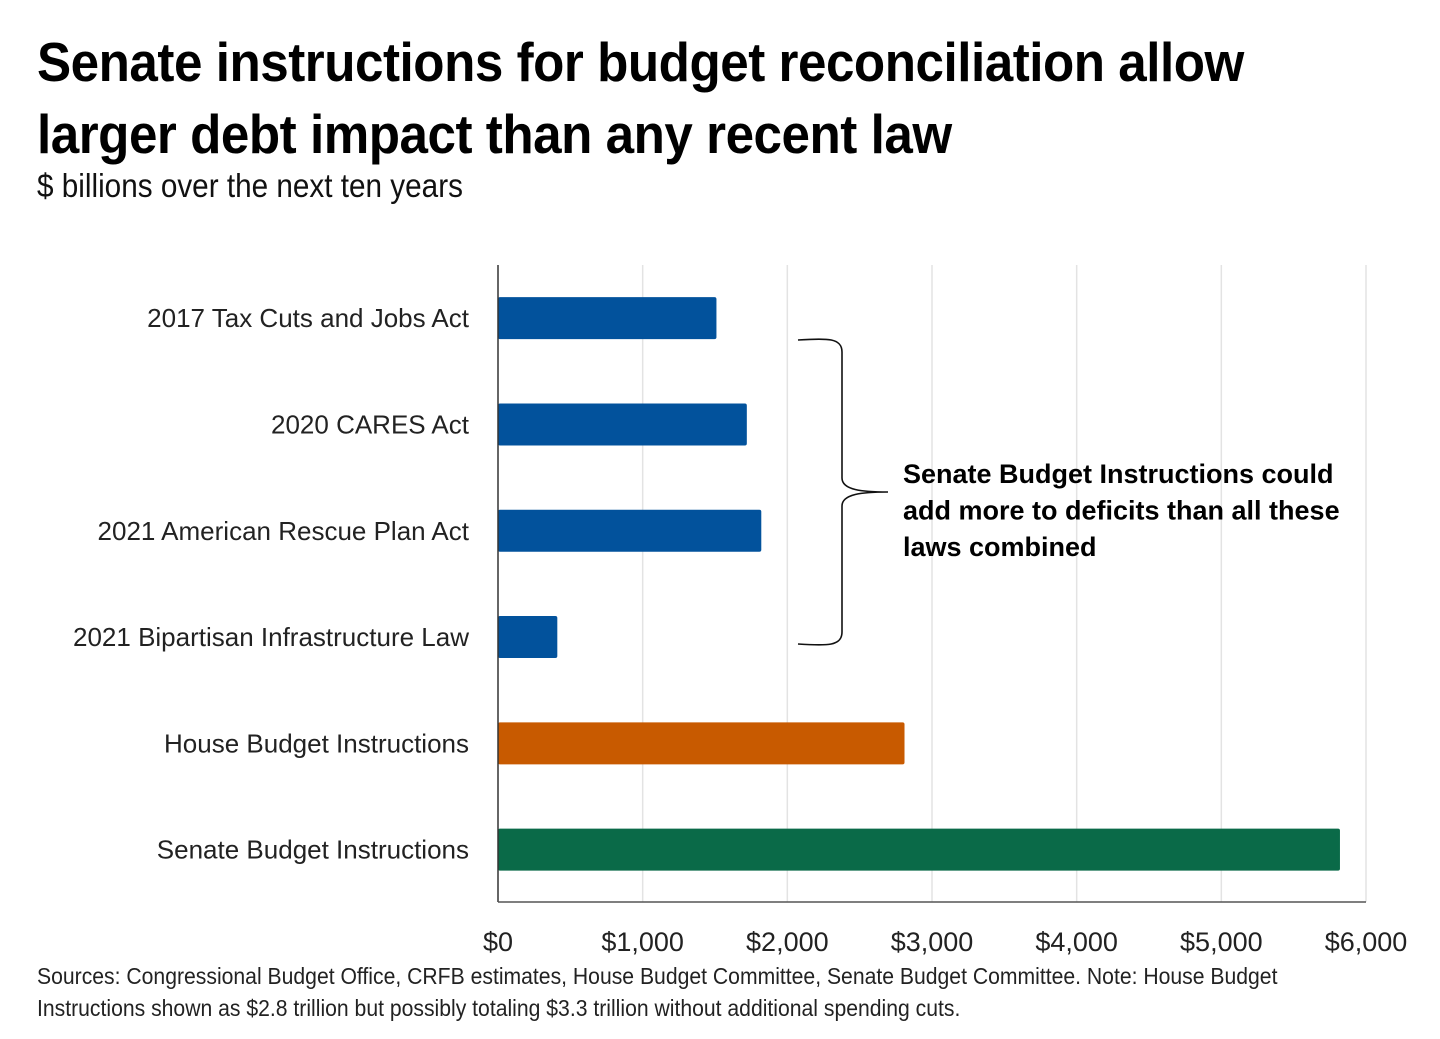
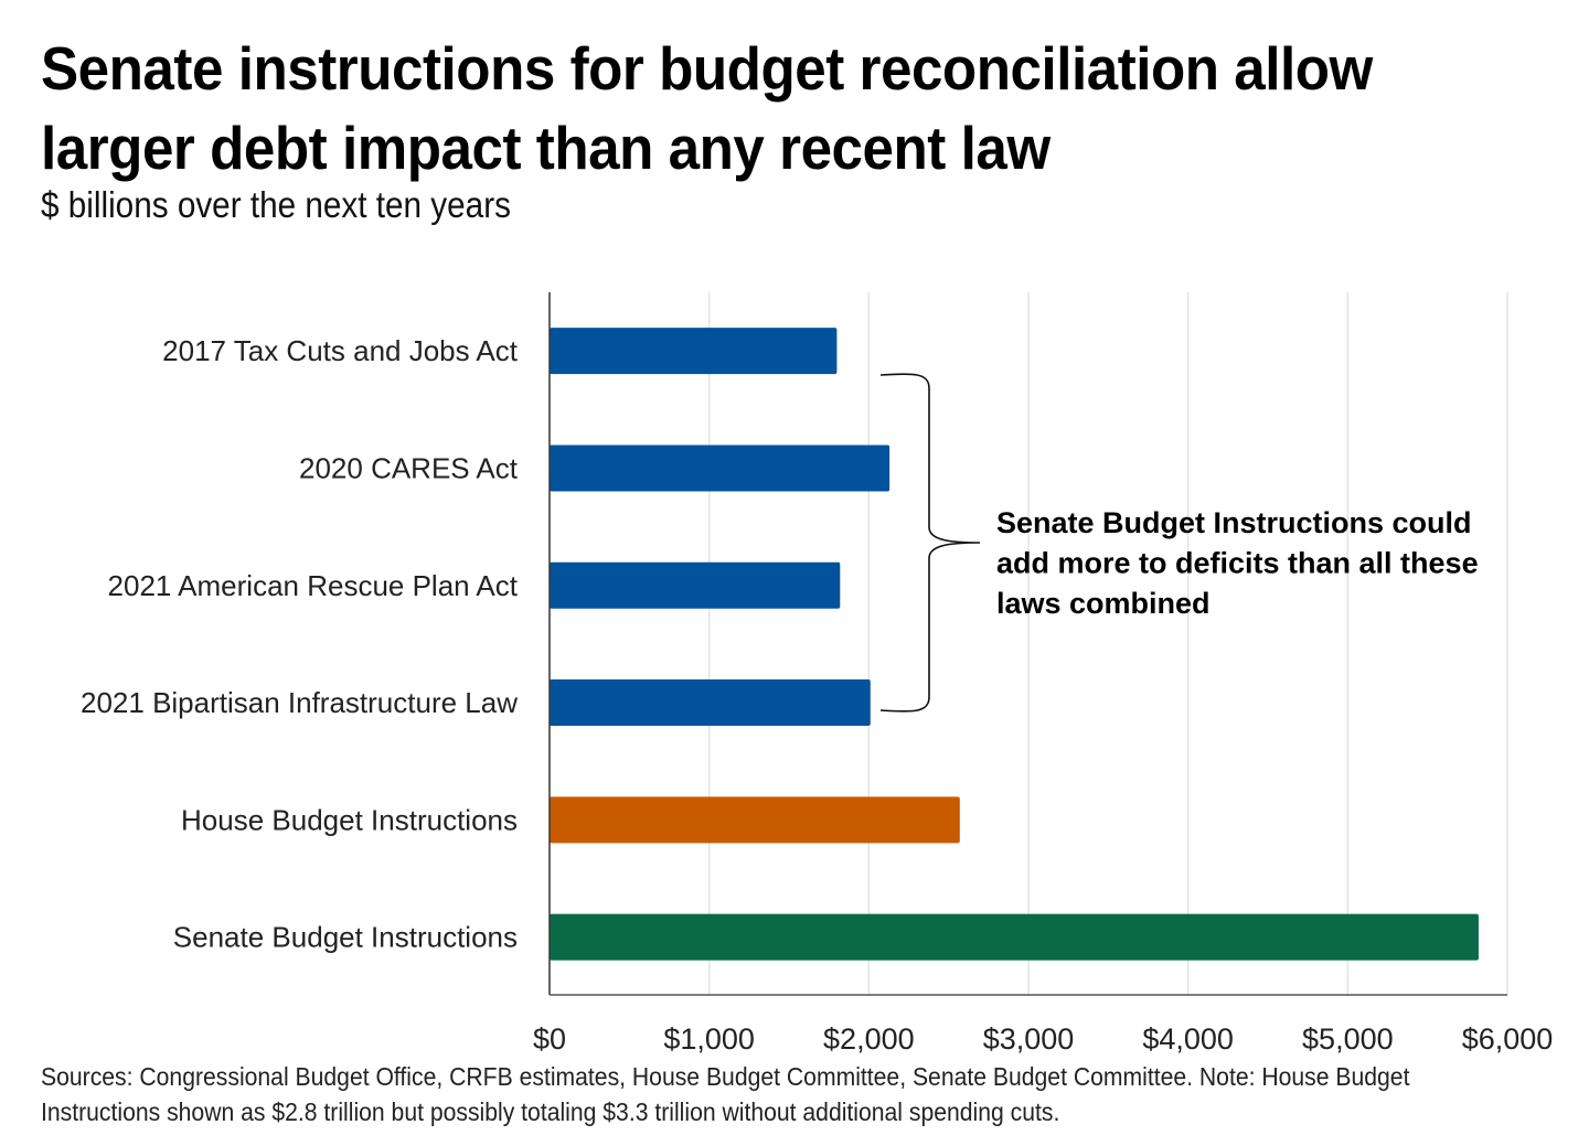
2017 Tax Cuts and Jobs Act: $1510 -> $1800
2020 CARES Act: $1720 -> $2130
2021 Bipartisan Infrastructure Law: $410 -> $2010
House Budget Instructions: $2810 -> $2570
